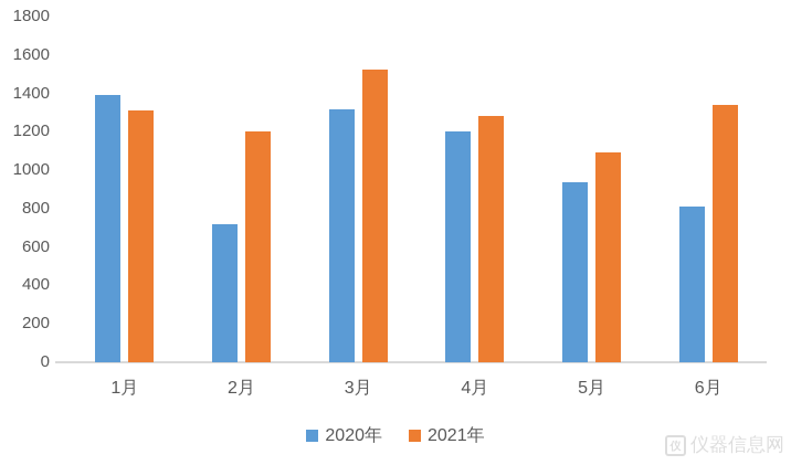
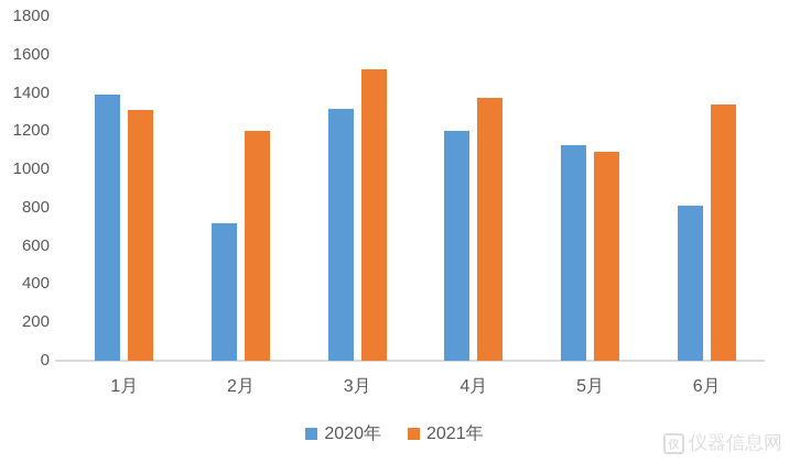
2021年/4月: 1280 -> 1380
2020年/5月: 940 -> 1130
